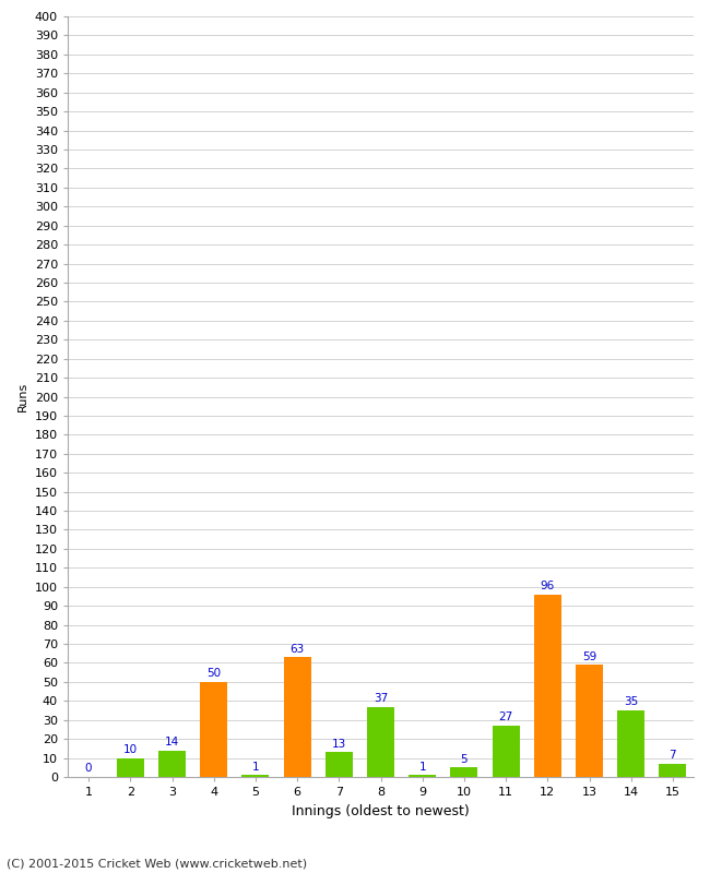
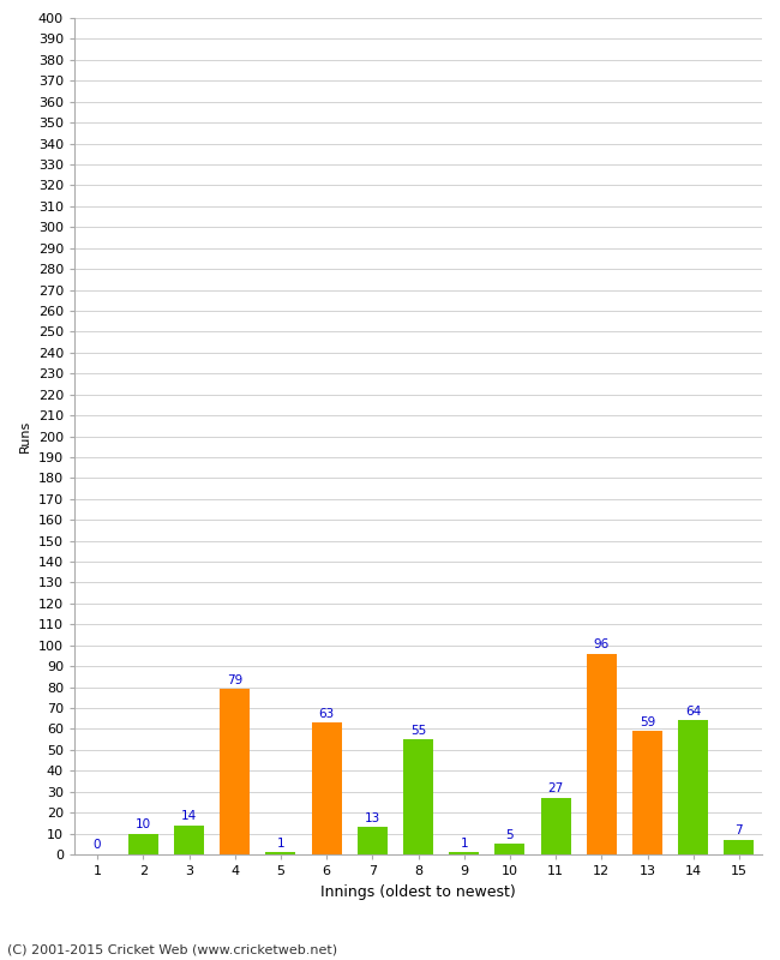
4: 50 -> 79
8: 37 -> 55
14: 35 -> 64
